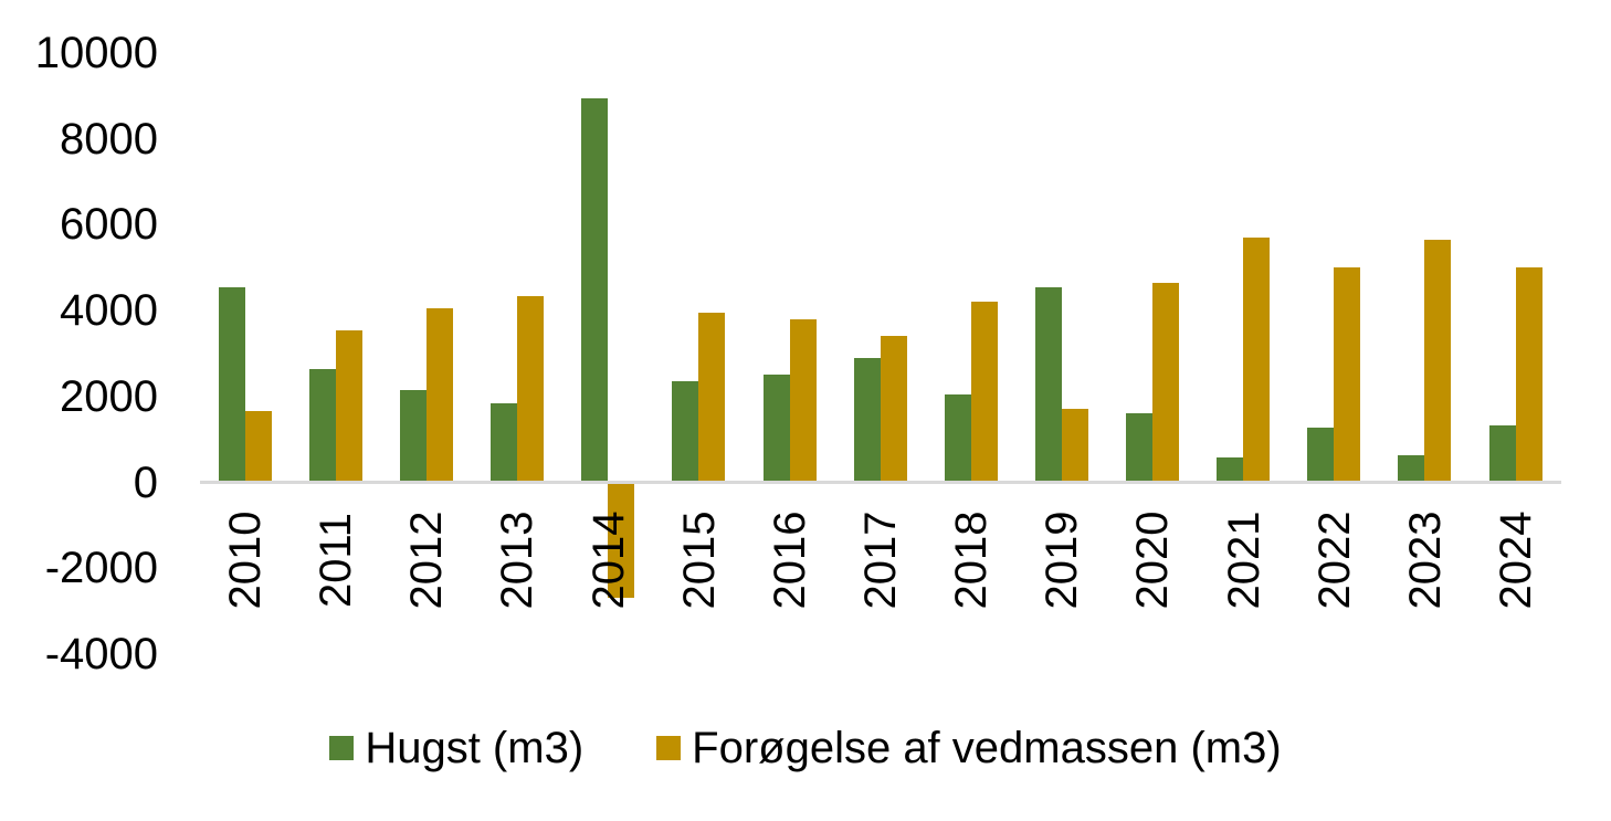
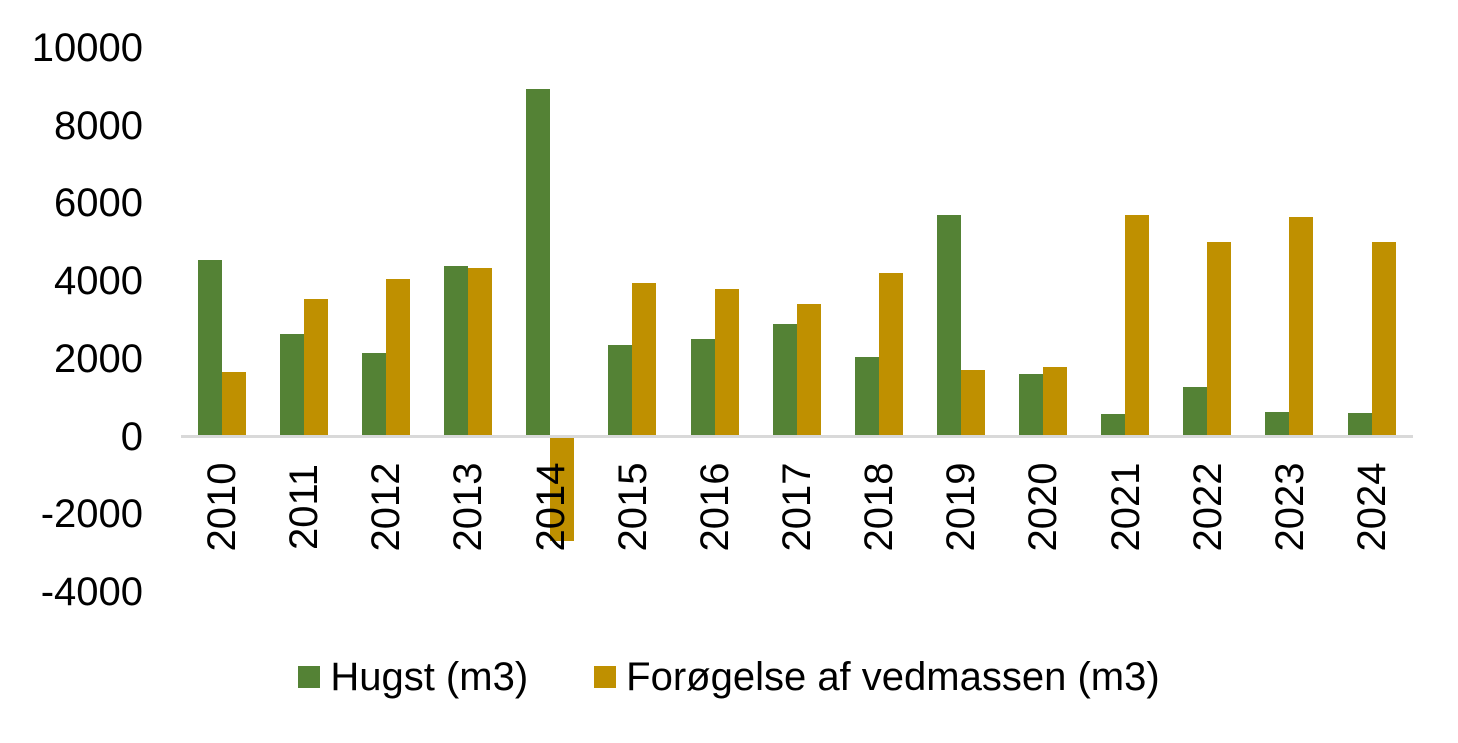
Hugst (m3)/2013: 1800 -> 4400
Hugst (m3)/2019: 4600 -> 5700
Forøgelse af vedmassen (m3)/2020: 4600 -> 1800
Hugst (m3)/2024: 1300 -> 600
